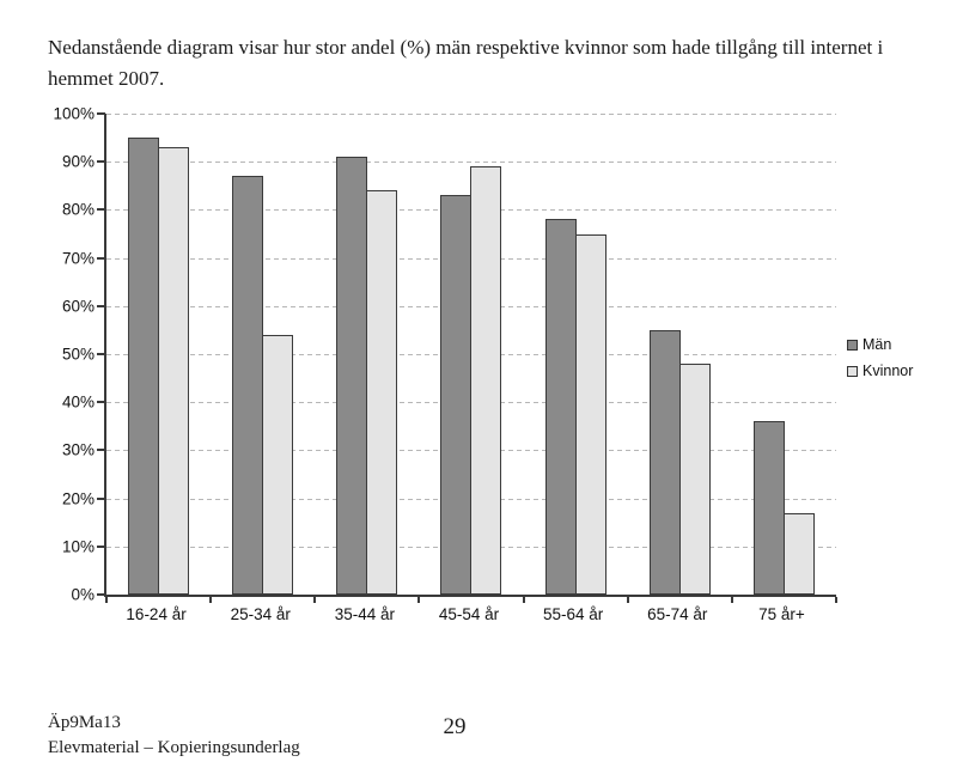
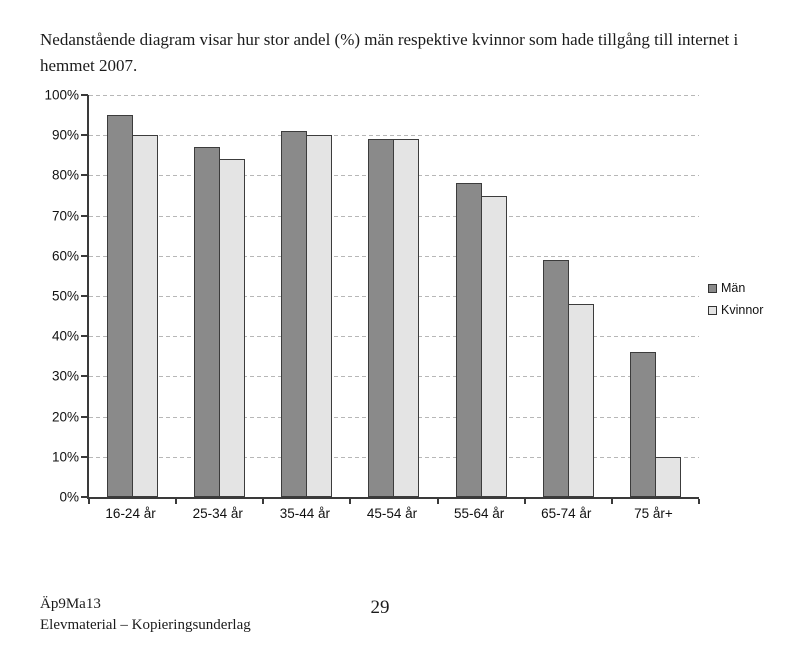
Kvinnor/16-24 år: 93% -> 90%
Kvinnor/25-34 år: 54% -> 84%
Kvinnor/35-44 år: 84% -> 90%
Män/45-54 år: 83% -> 89%
Män/65-74 år: 55% -> 59%
Kvinnor/75 år+: 17% -> 10%
